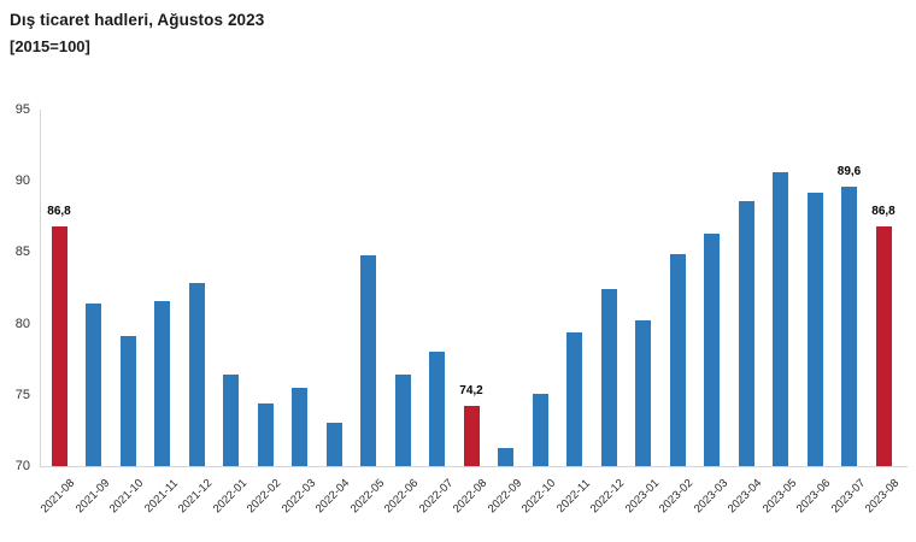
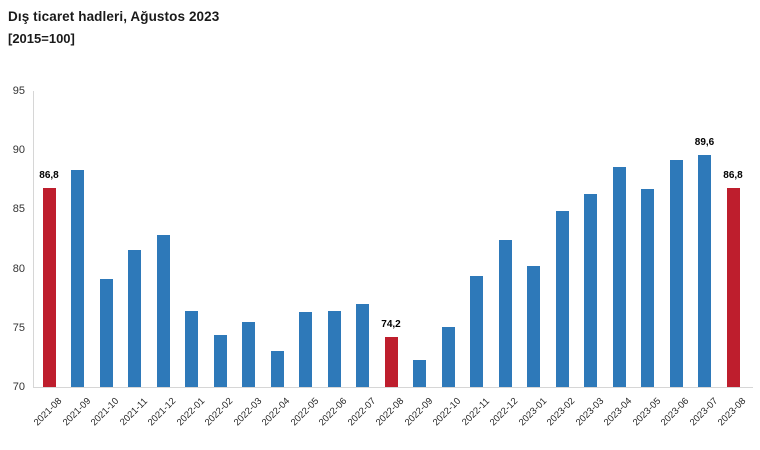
2021-09: 81.4 -> 88.3
2022-05: 84.8 -> 76.3
2022-07: 78.0 -> 77.0
2022-09: 71.3 -> 72.3
2023-05: 90.6 -> 86.7
